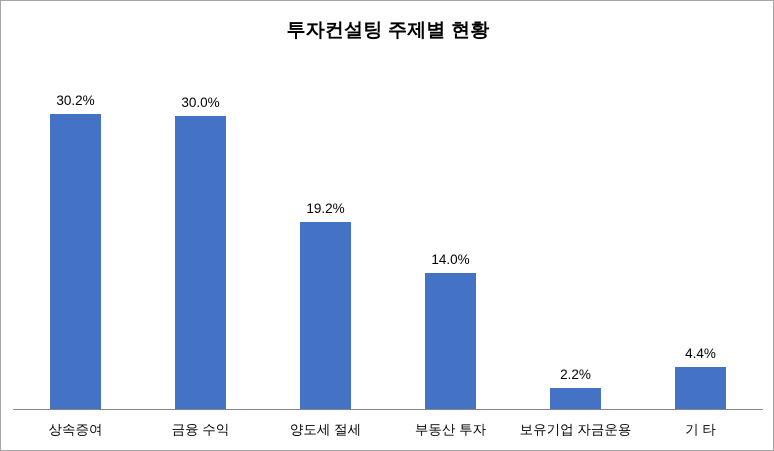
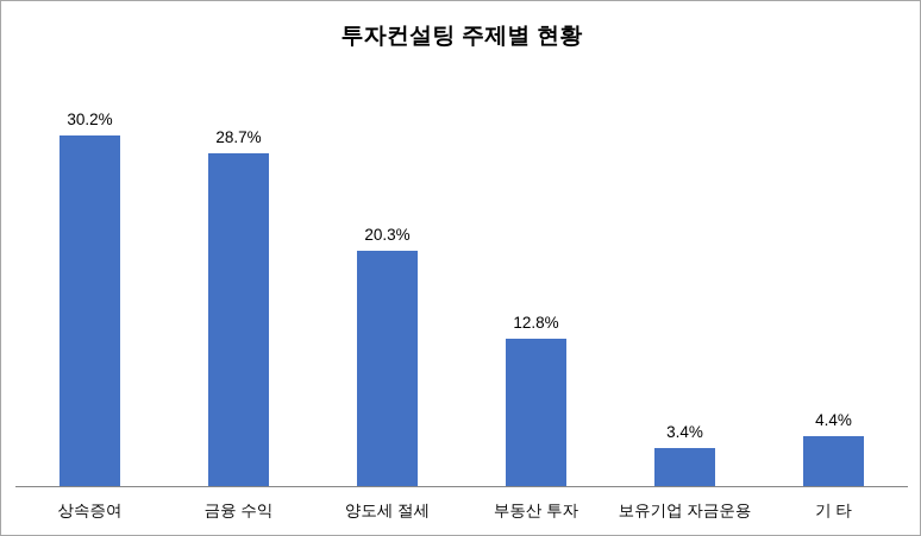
금융 수익: 30.0% -> 28.7%
양도세 절세: 19.2% -> 20.3%
부동산 투자: 14.0% -> 12.8%
보유기업 자금운용: 2.2% -> 3.4%
